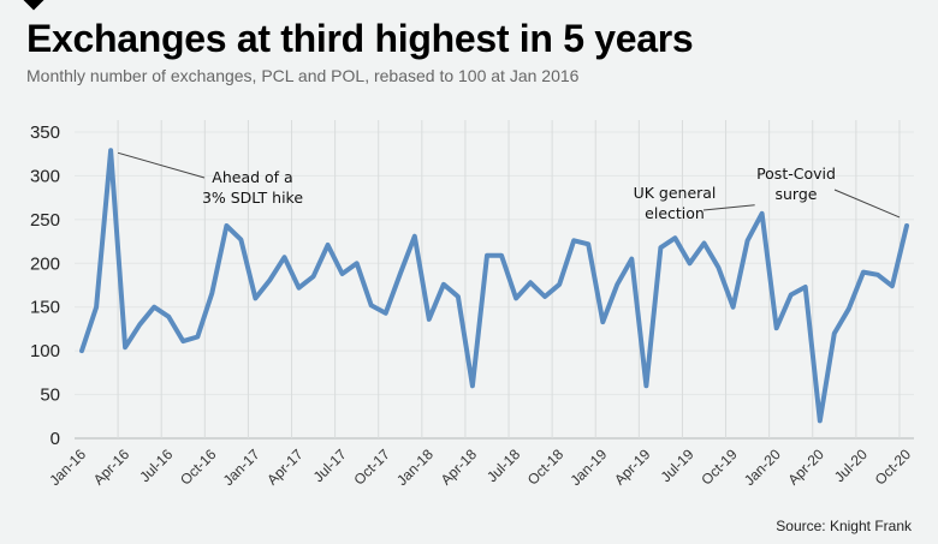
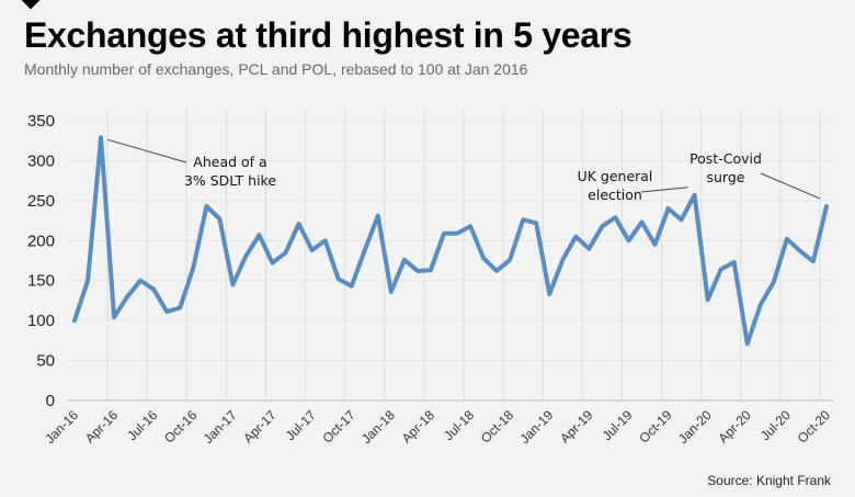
Jan-17: 160 -> 140
Apr-18: 60 -> 160
Jul-18: 160 -> 220
Apr-19: 60 -> 190
Oct-19: 150 -> 240
Apr-20: 20 -> 70
Jul-20: 190 -> 200
